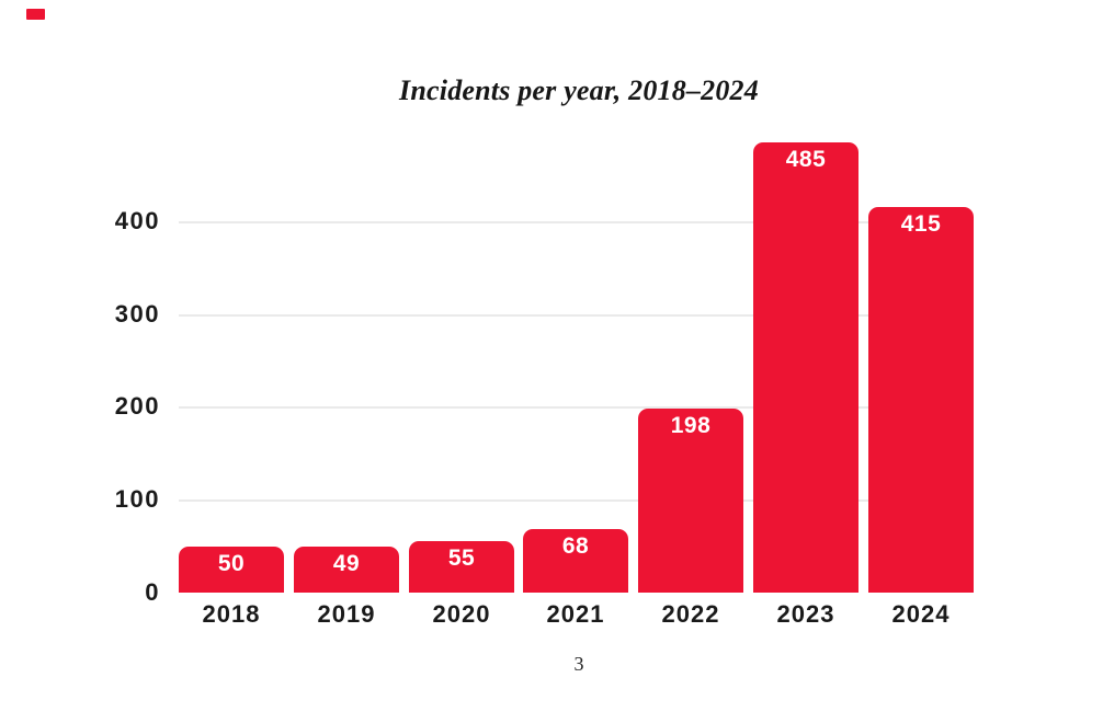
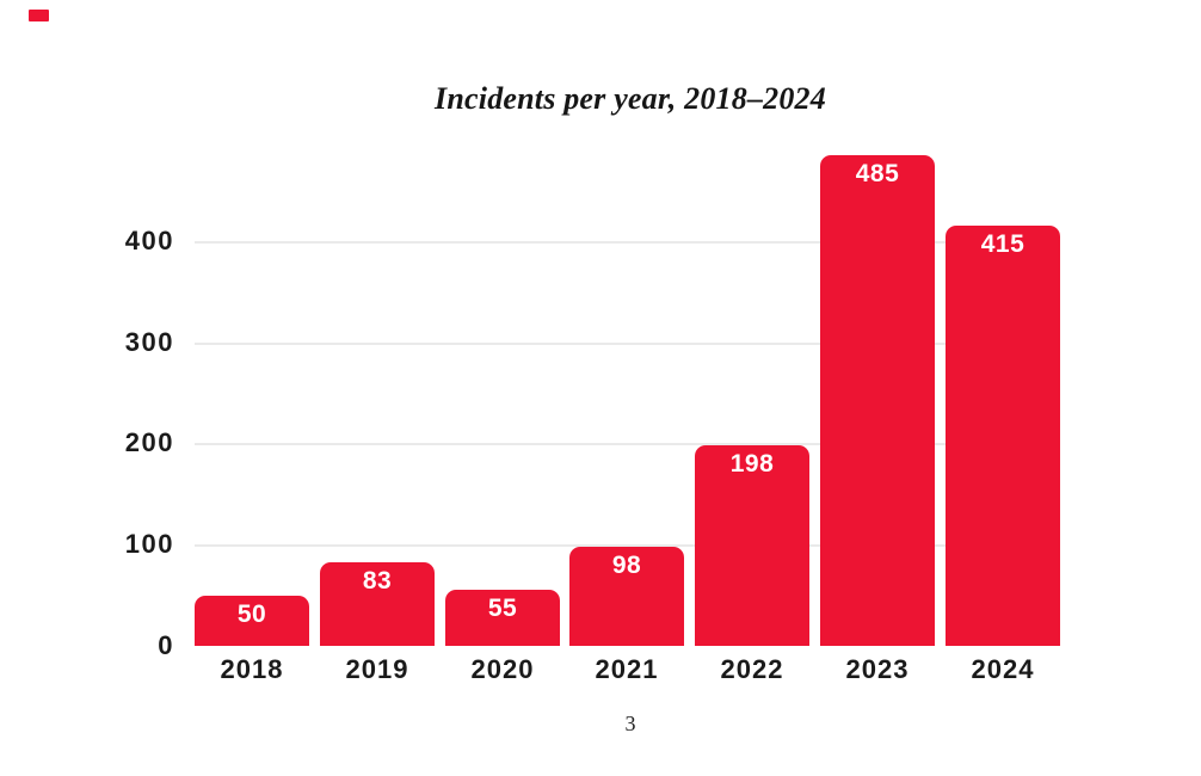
2019: 49 -> 83
2021: 68 -> 98
